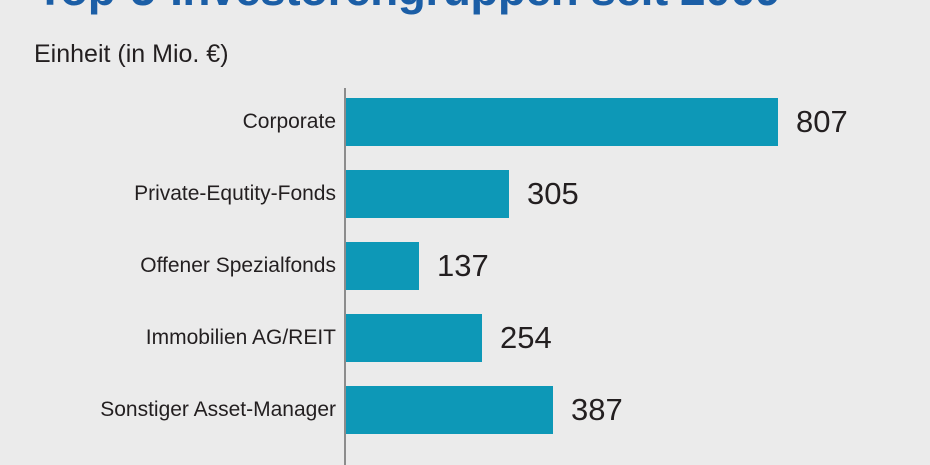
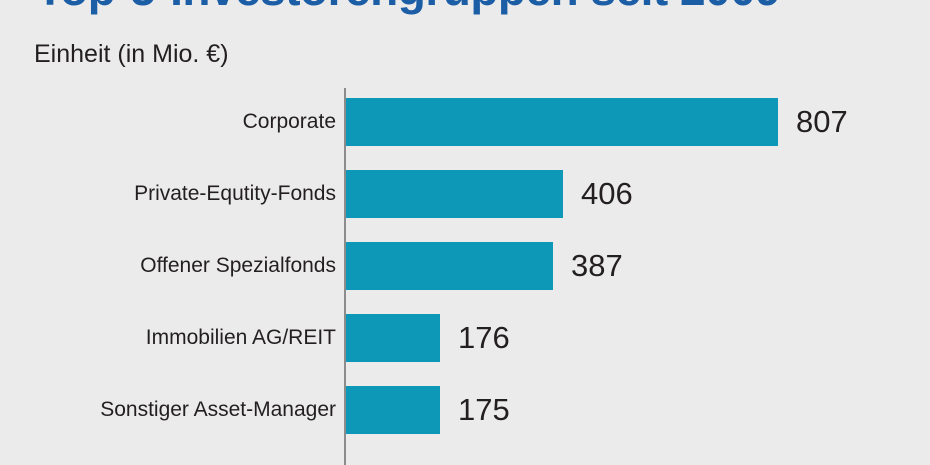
Private-Equtity-Fonds: 305 -> 406
Offener Spezialfonds: 137 -> 387
Immobilien AG/REIT: 254 -> 176
Sonstiger Asset-Manager: 387 -> 175
